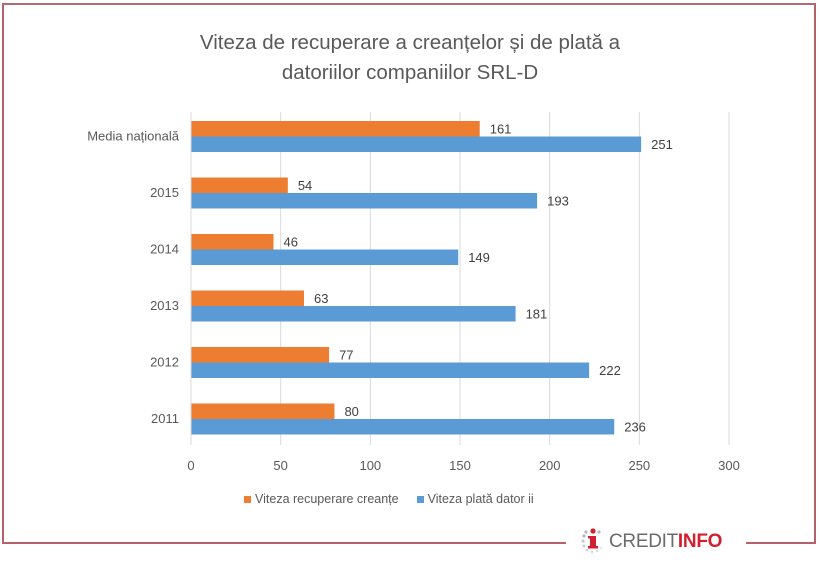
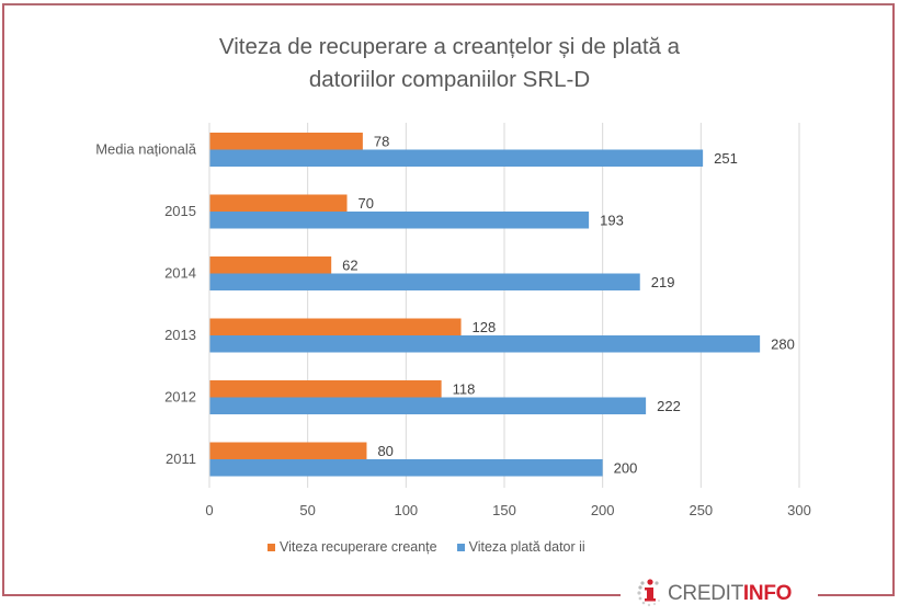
Viteza recuperare creanțe/Media națională: 161 -> 78
Viteza recuperare creanțe/2015: 54 -> 70
Viteza recuperare creanțe/2014: 46 -> 62
Viteza plată datorii/2014: 149 -> 219
Viteza recuperare creanțe/2013: 63 -> 128
Viteza plată datorii/2013: 181 -> 280
Viteza recuperare creanțe/2012: 77 -> 118
Viteza plată datorii/2011: 236 -> 200
